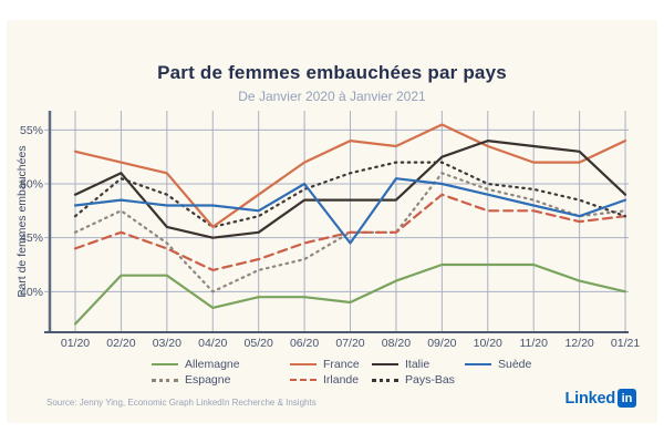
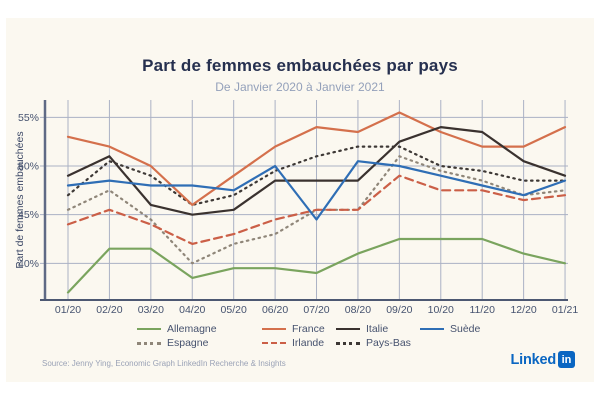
France/03/20: 51% -> 50%
Italie/12/20: 53% -> 50%
Pays-Bas/01/21: 47% -> 48%
